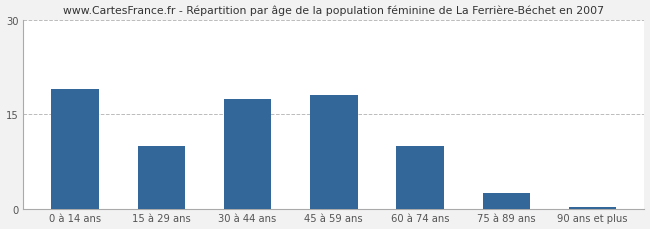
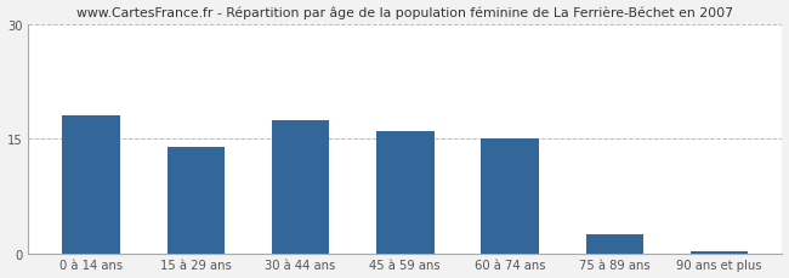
0 à 14 ans: 19.0 -> 18.0
15 à 29 ans: 10.0 -> 14.0
45 à 59 ans: 18.0 -> 16.0
60 à 74 ans: 10.0 -> 15.0
